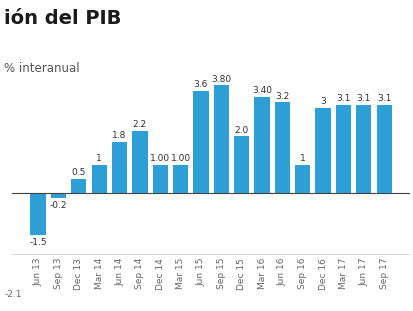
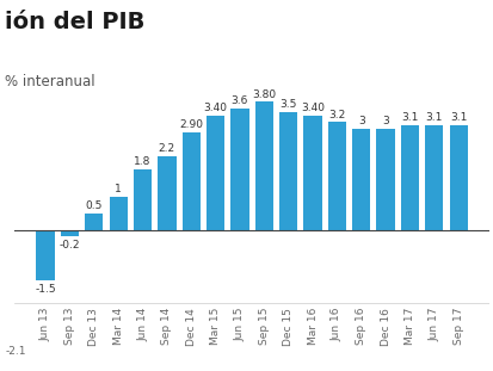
Dec 14: 1 -> 3
Mar 15: 1 -> 3
Dec 15: 2.0 -> 3.5
Sep 16: 1 -> 3
